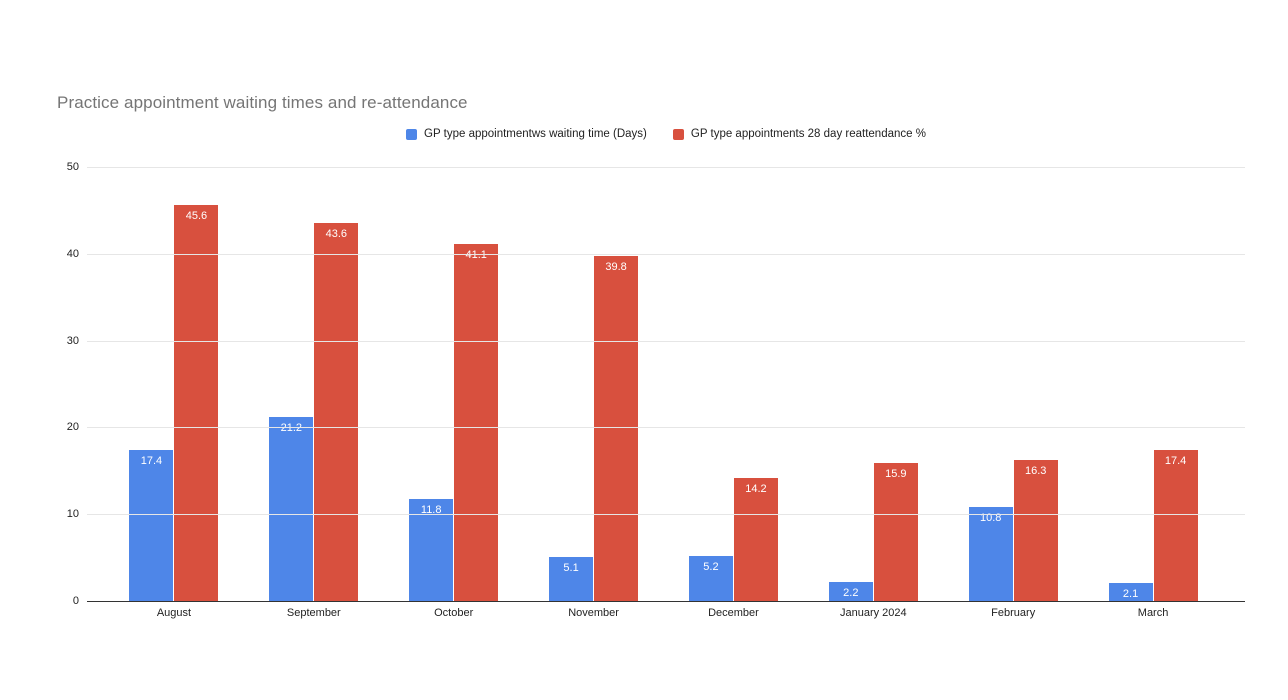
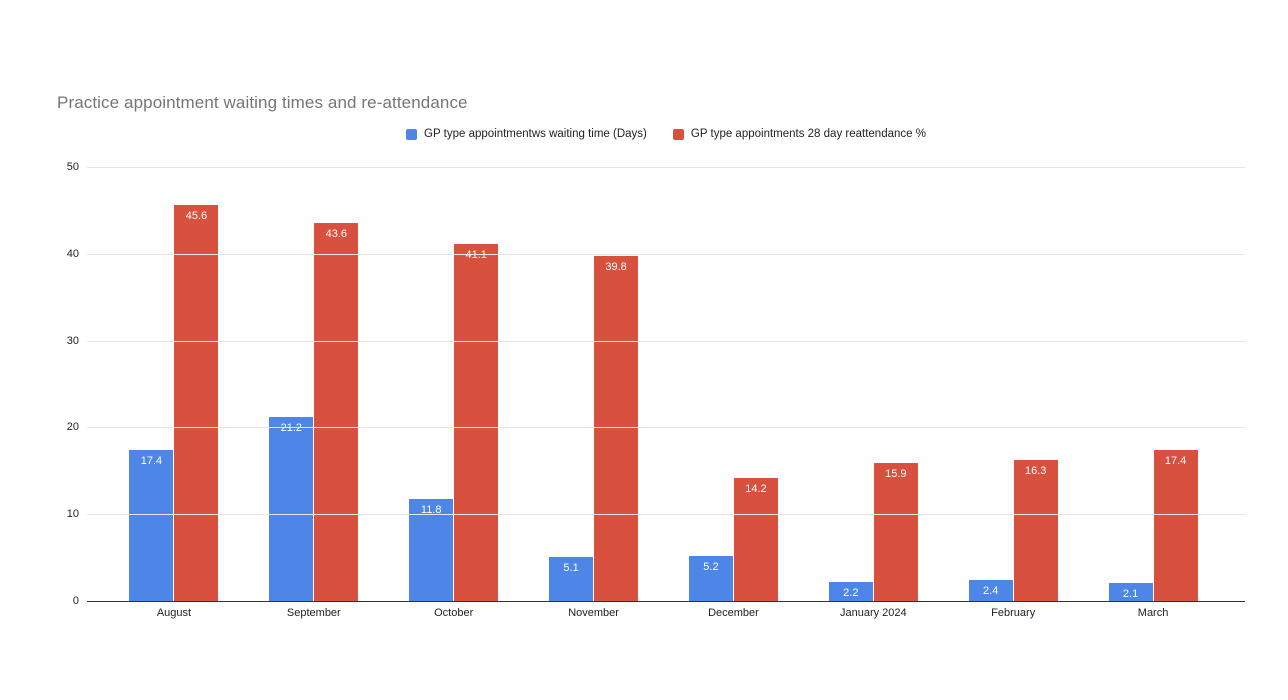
GP type appointmentws waiting time (Days)/February: 10.8 -> 2.4
